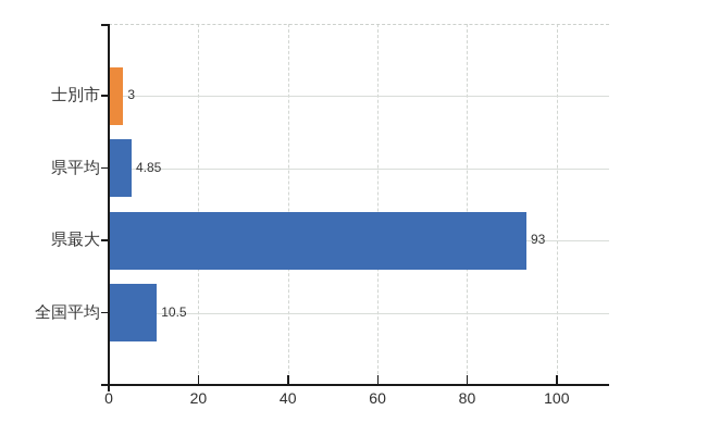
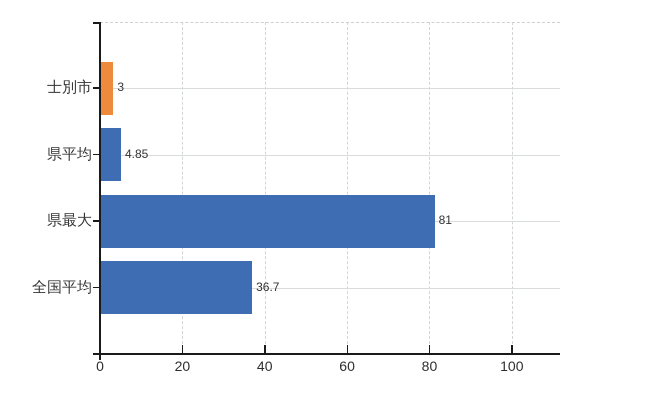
県最大: 93 -> 81
全国平均: 10.5 -> 36.7
